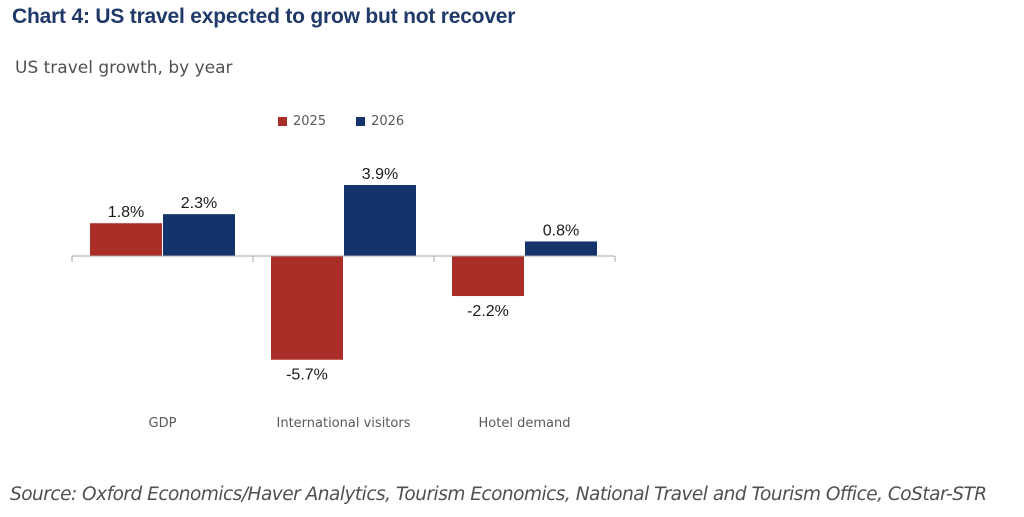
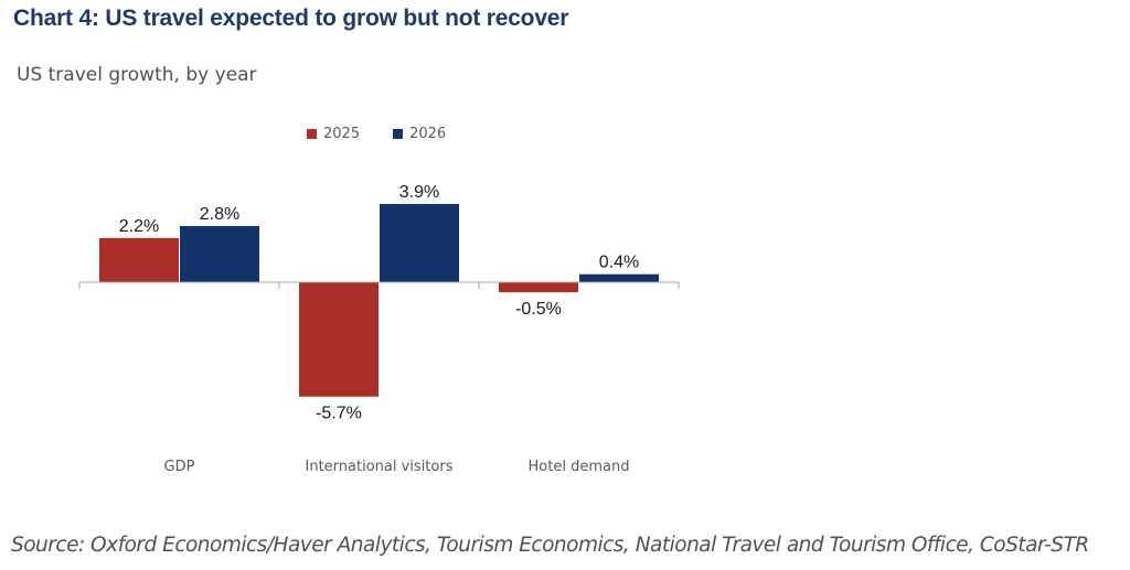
2025/GDP: 1.8% -> 2.2%
2026/GDP: 2.3% -> 2.8%
2025/Hotel demand: -2.2% -> -0.5%
2026/Hotel demand: 0.8% -> 0.4%
